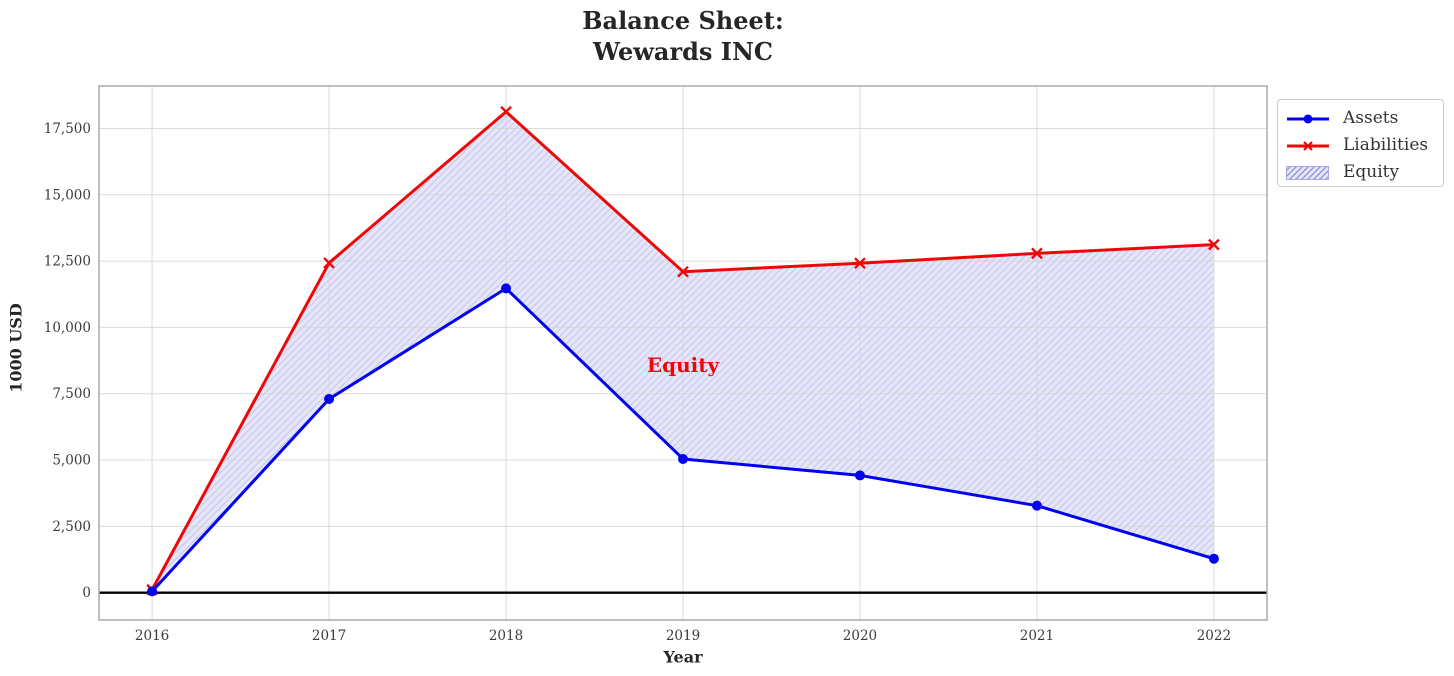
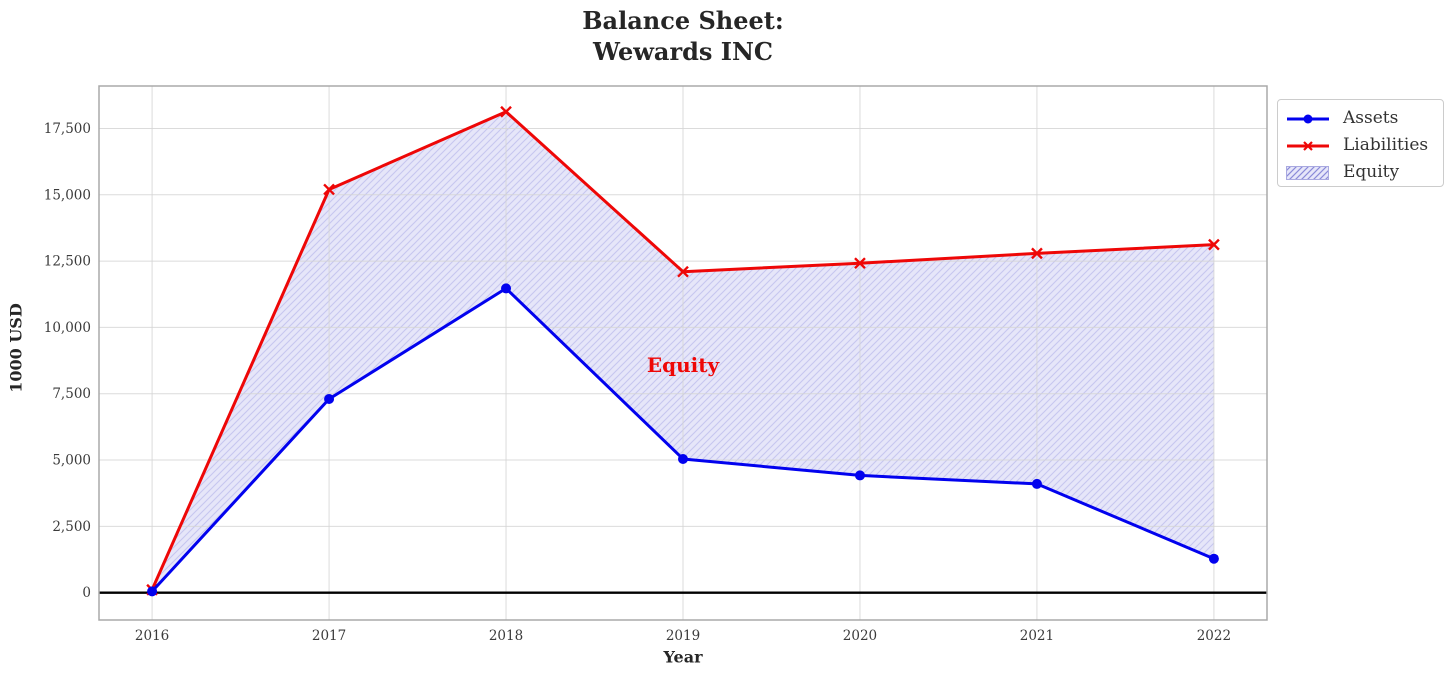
Liabilities/2017: 12400 -> 15200
Assets/2021: 3300 -> 4100
